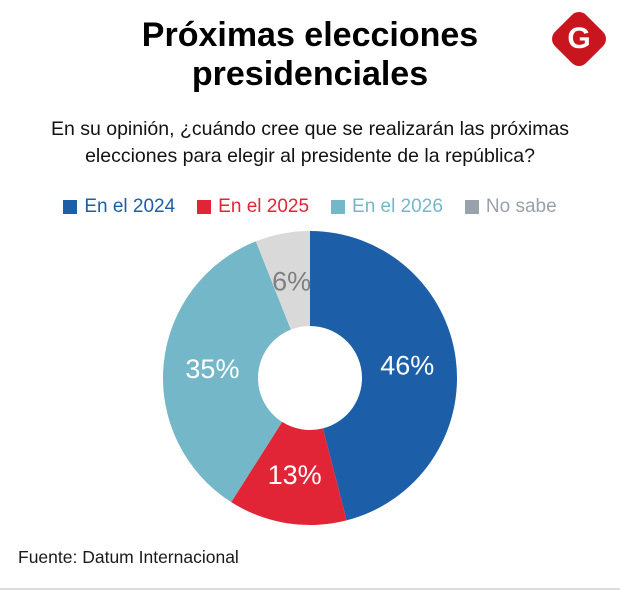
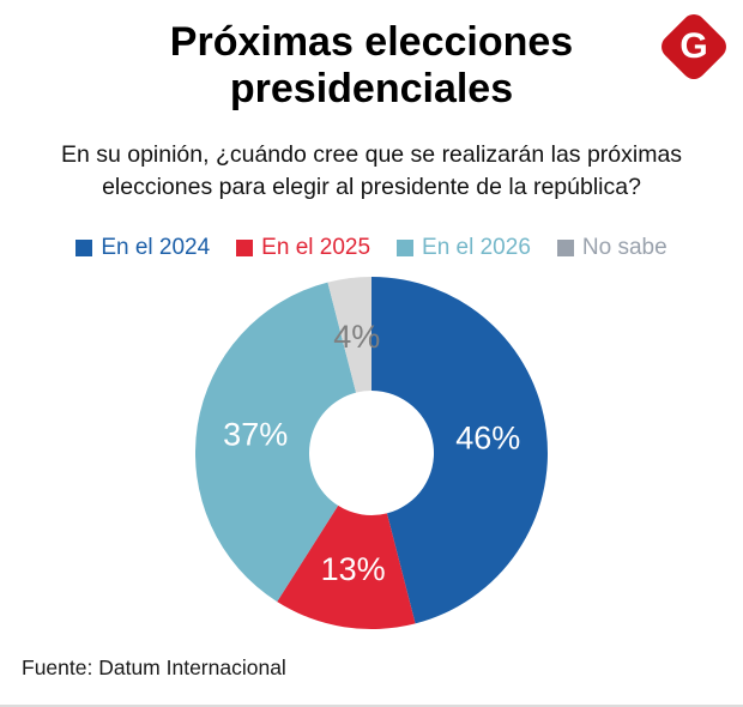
En el 2026: 35% -> 37%
No sabe: 6% -> 4%
